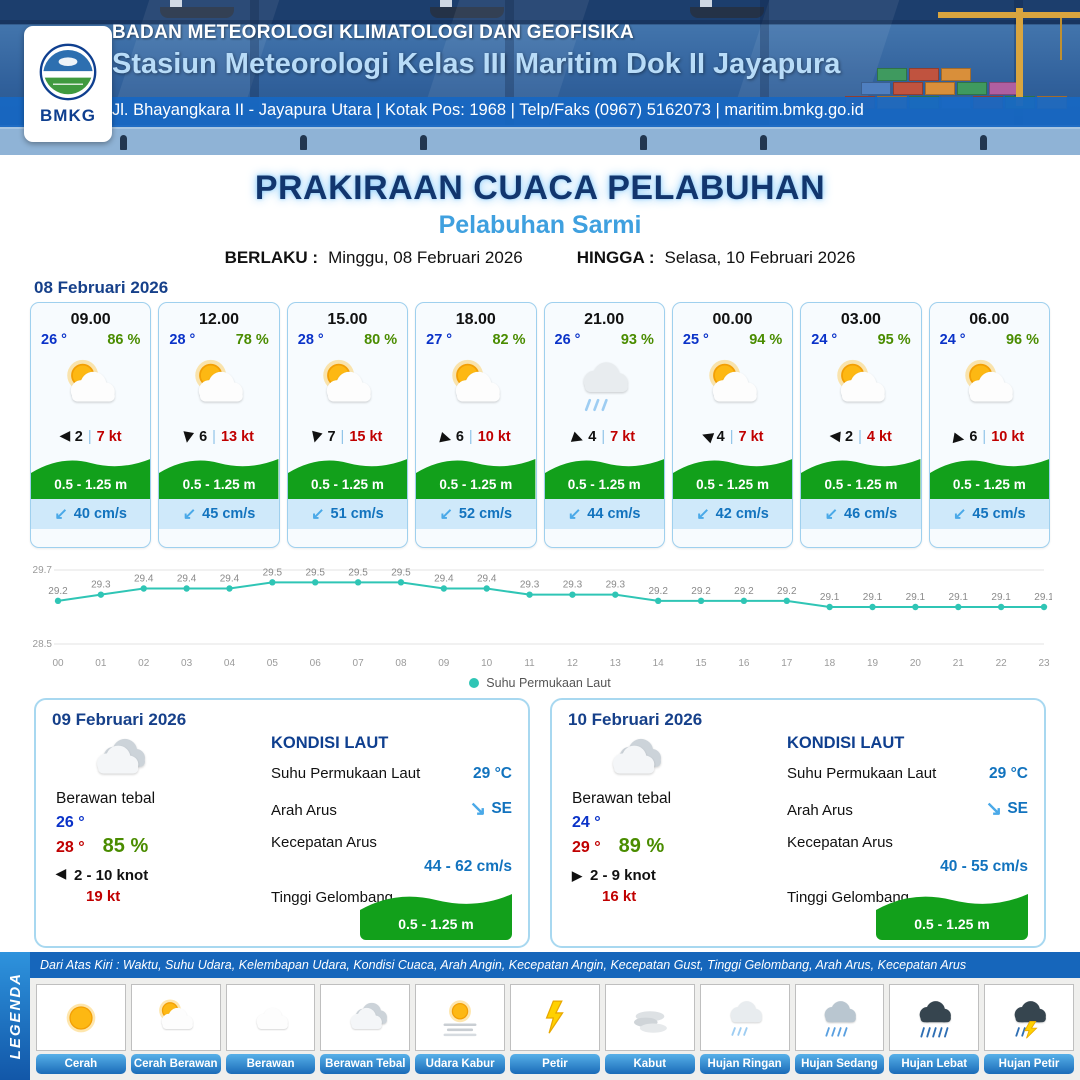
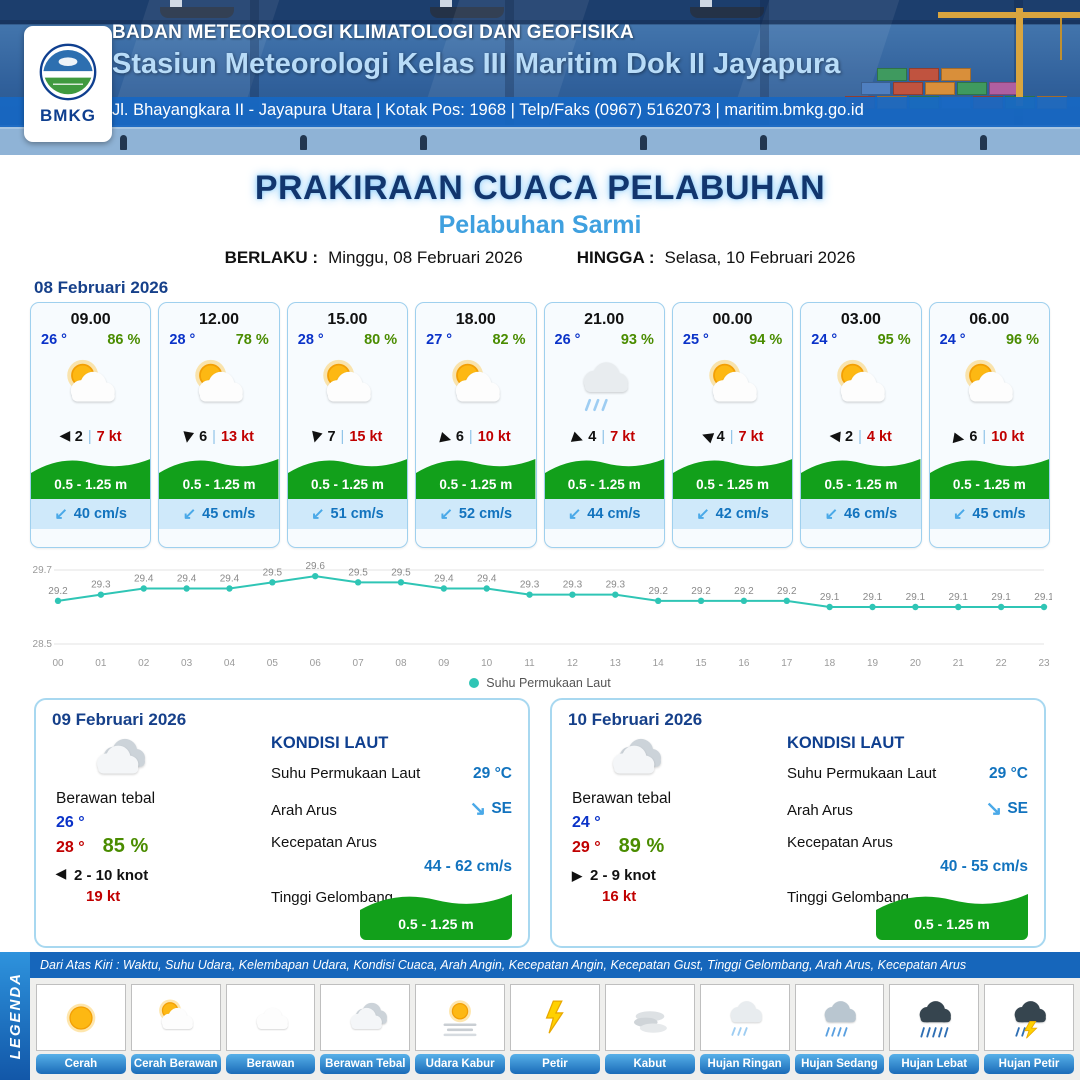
06: 29.5 -> 29.6
